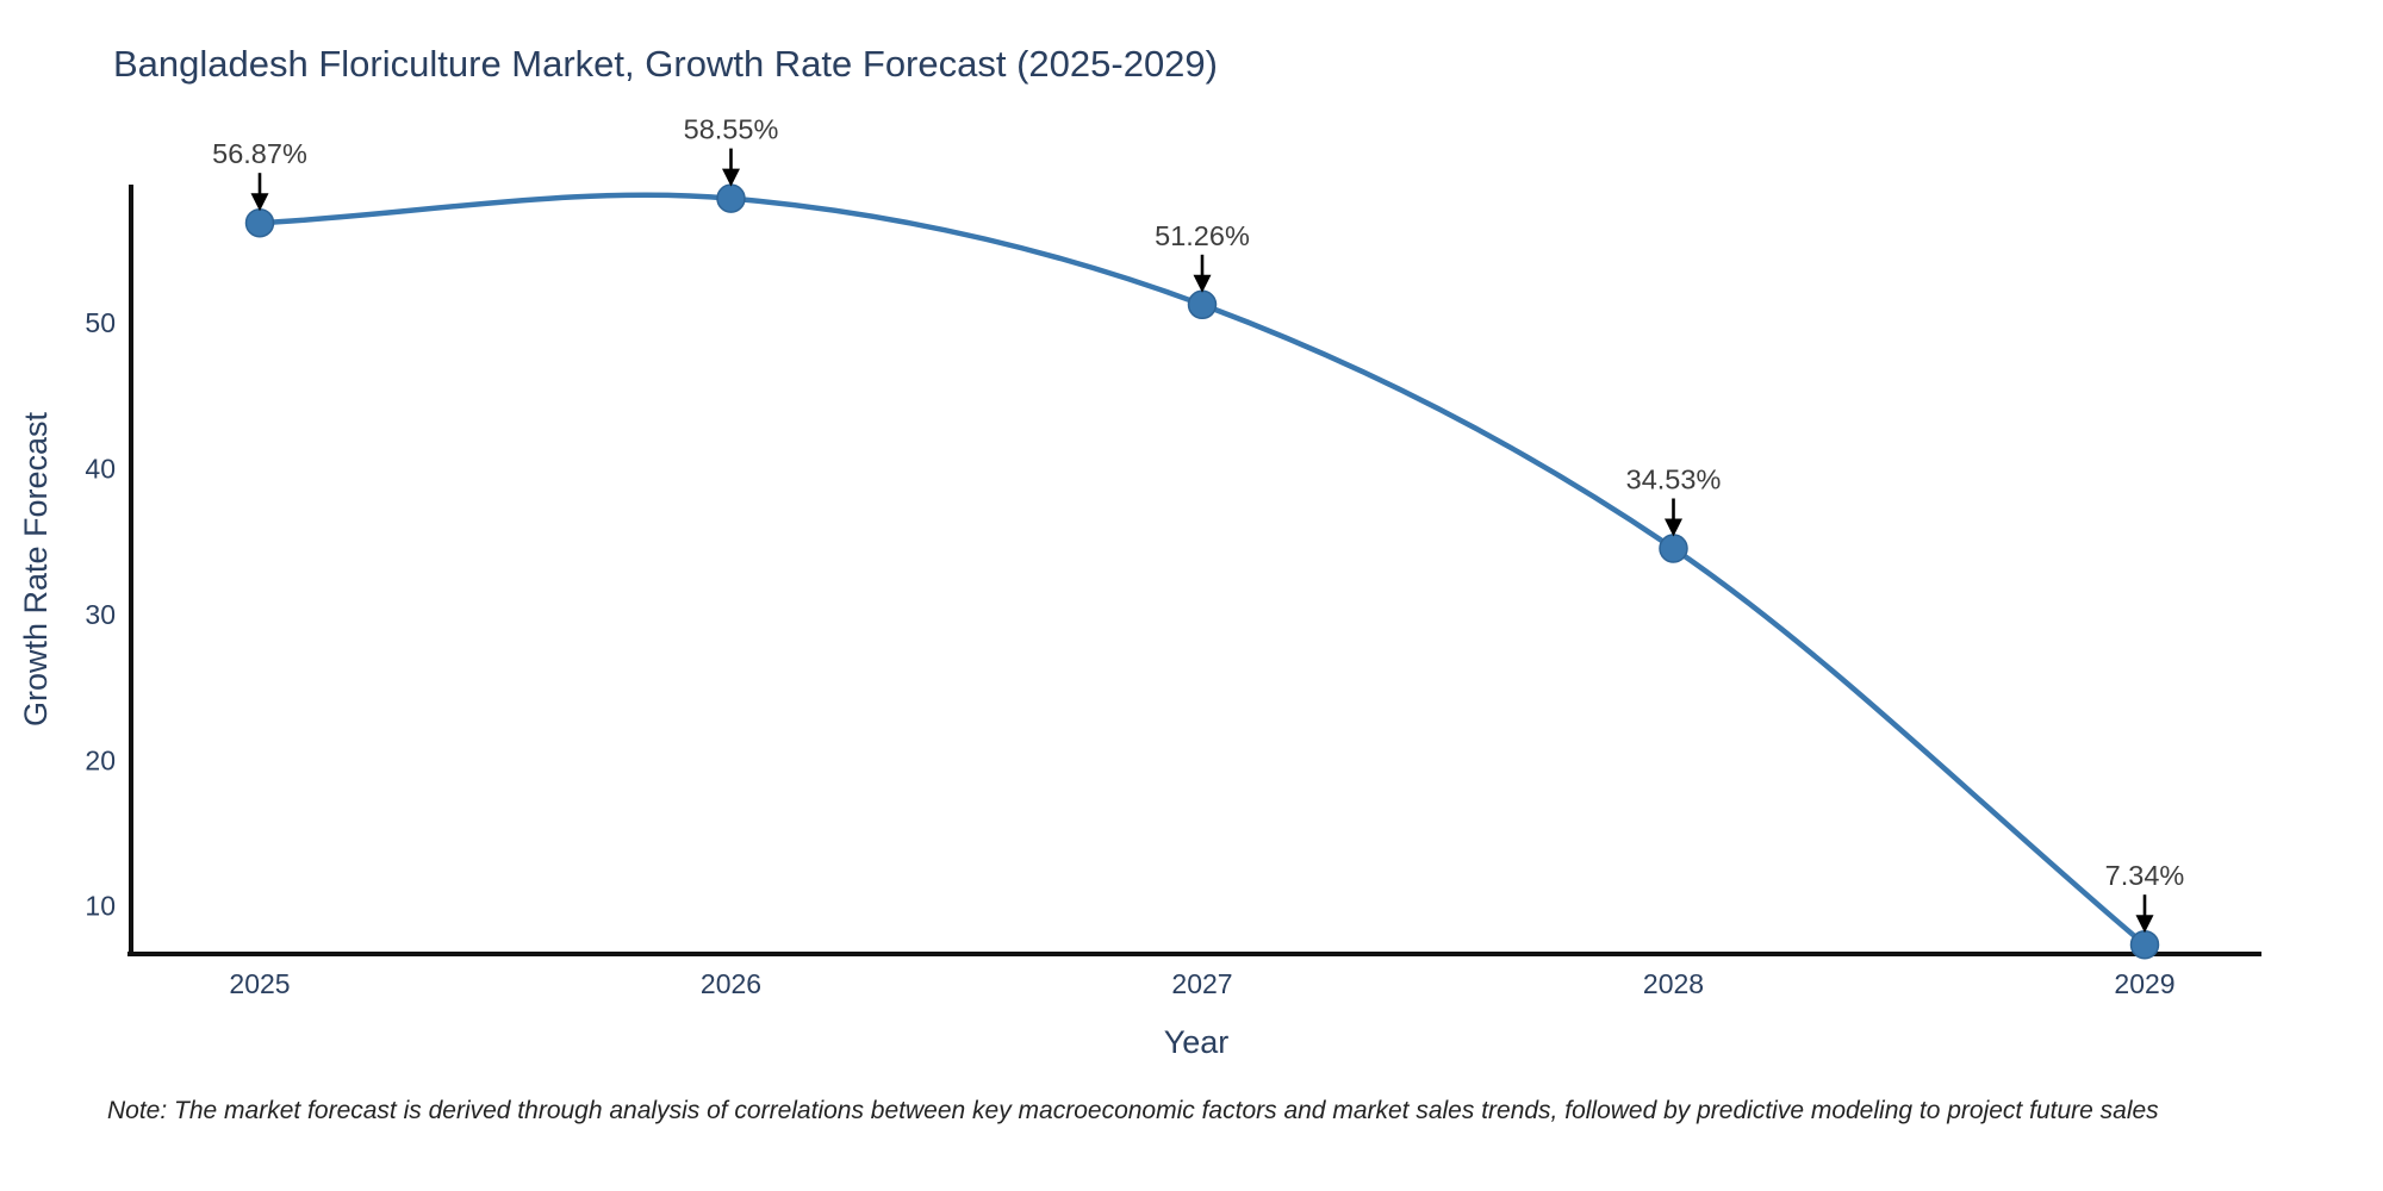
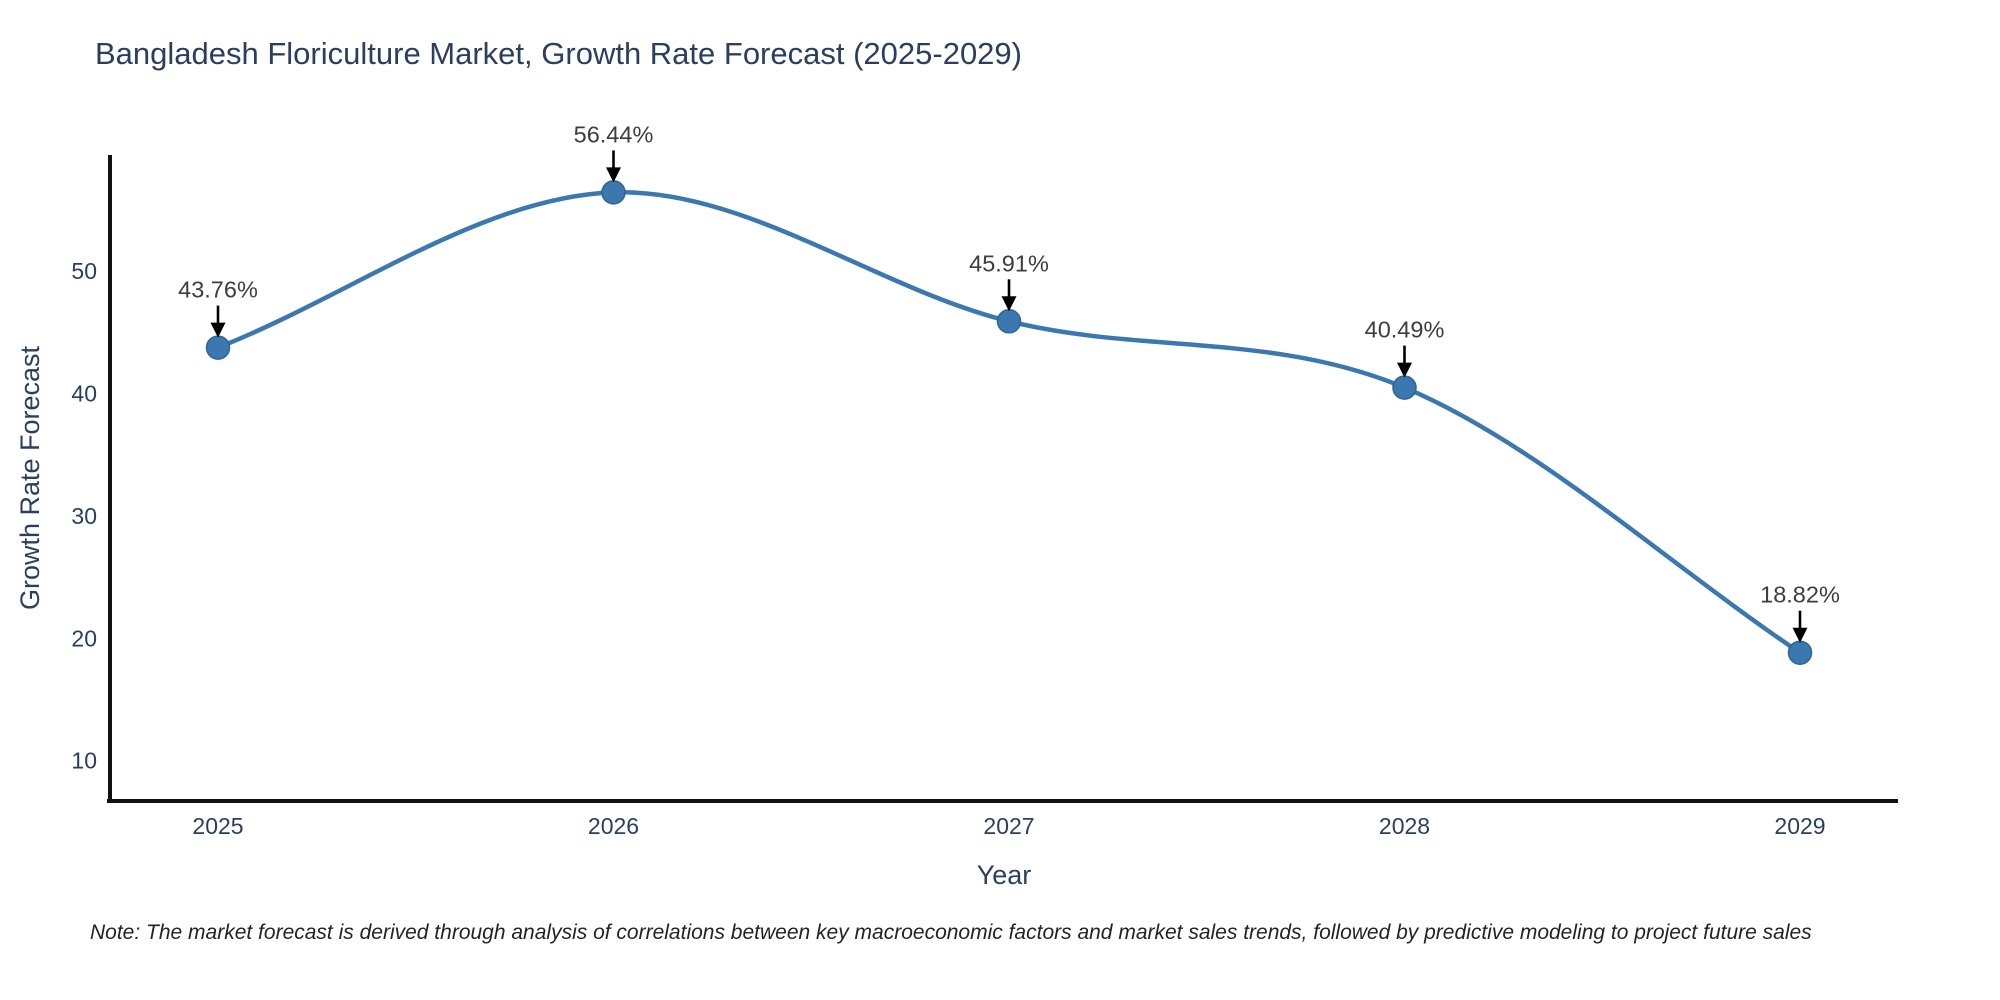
2025: 56.87% -> 43.76%
2026: 58.55% -> 56.44%
2027: 51.26% -> 45.91%
2028: 34.53% -> 40.49%
2029: 7.34% -> 18.82%
